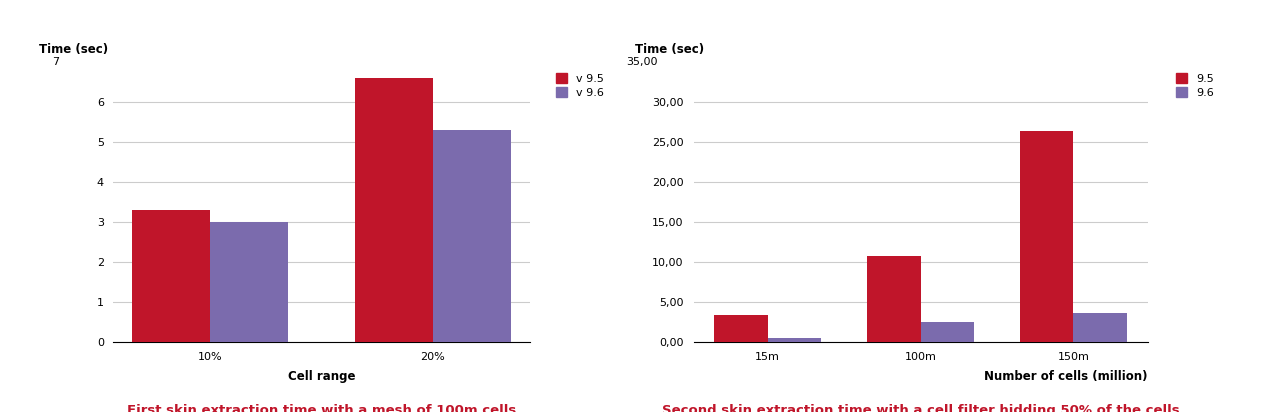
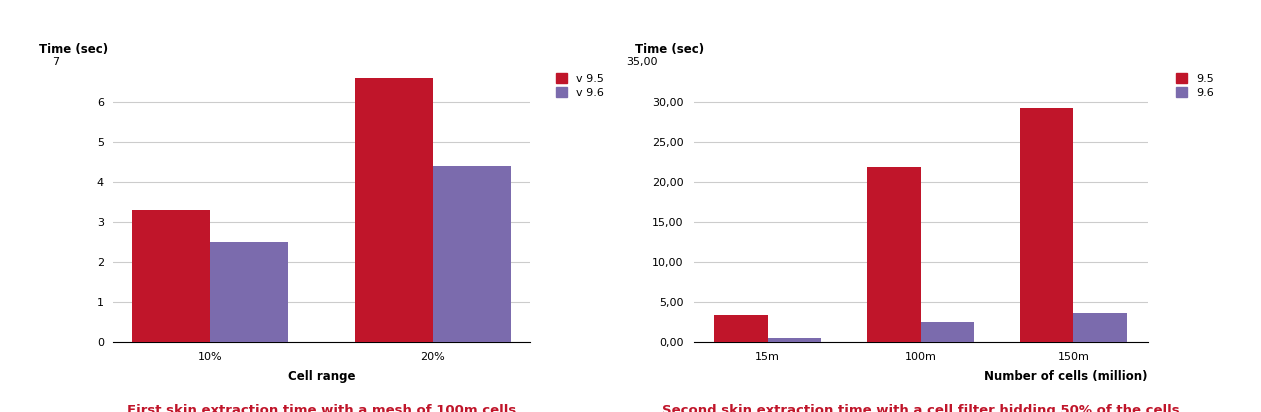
v 9.6/10%: 3.0 -> 2.5
v 9.6/20%: 5.3 -> 4.4
9.5/100m: 10,8 -> 21,8
9.5/150m: 26,4 -> 29,2
